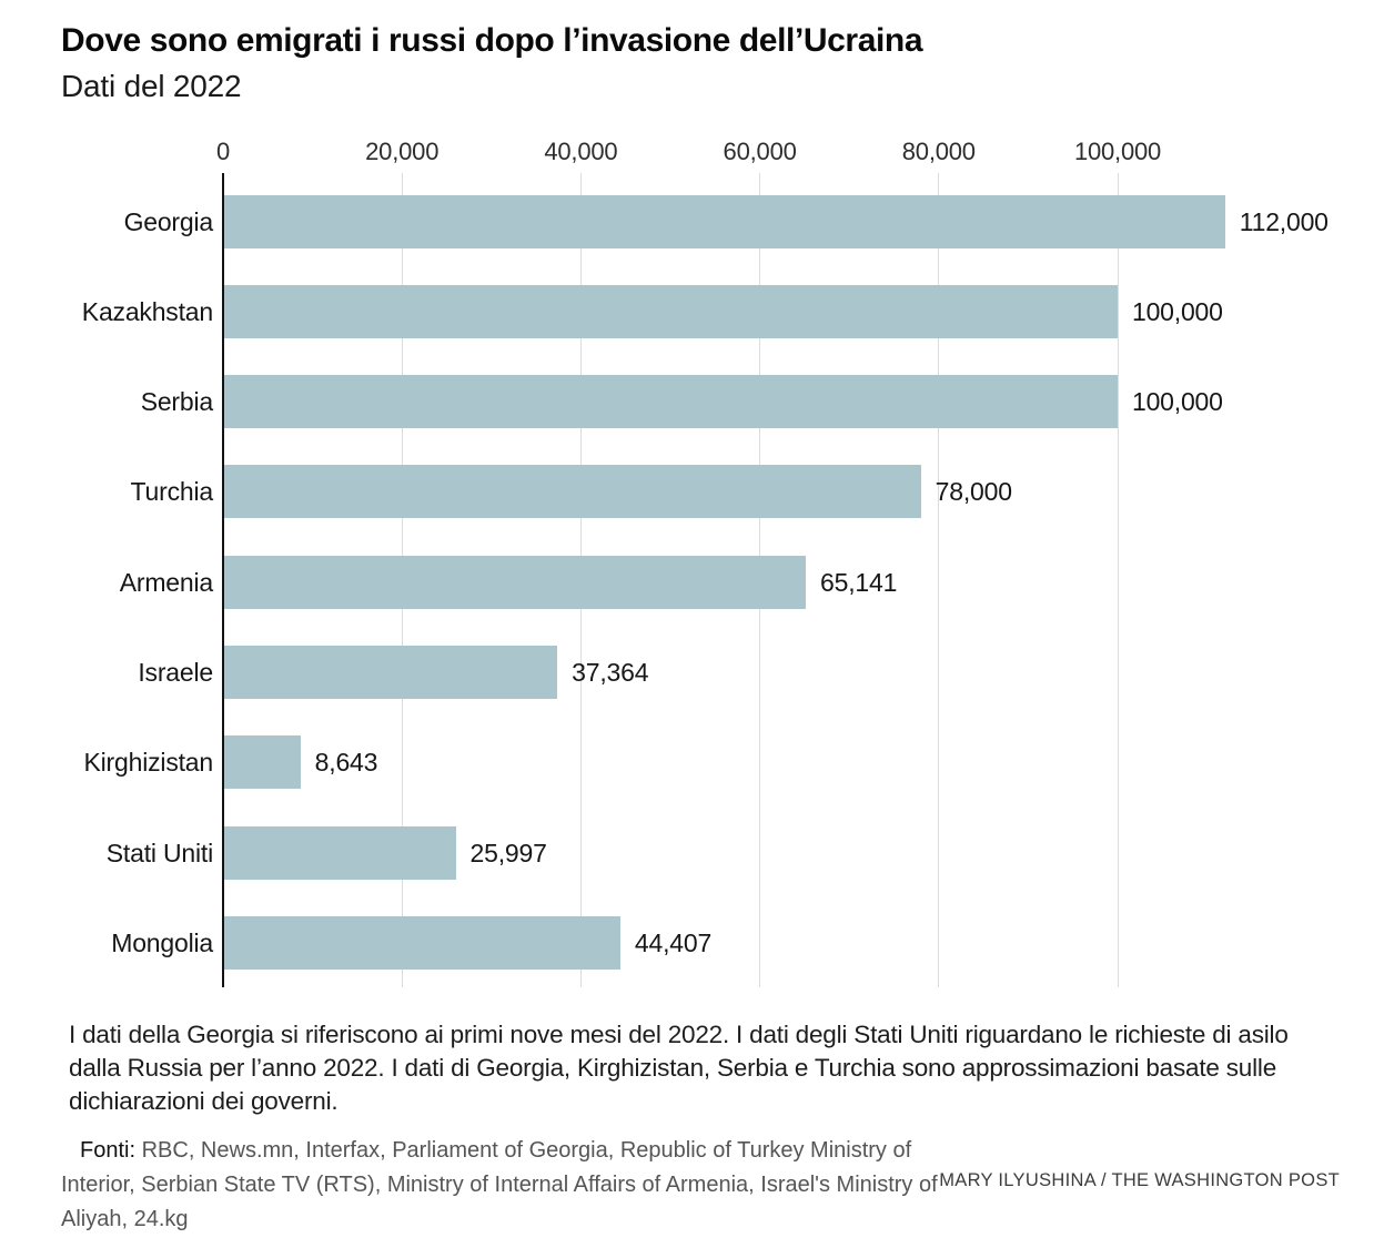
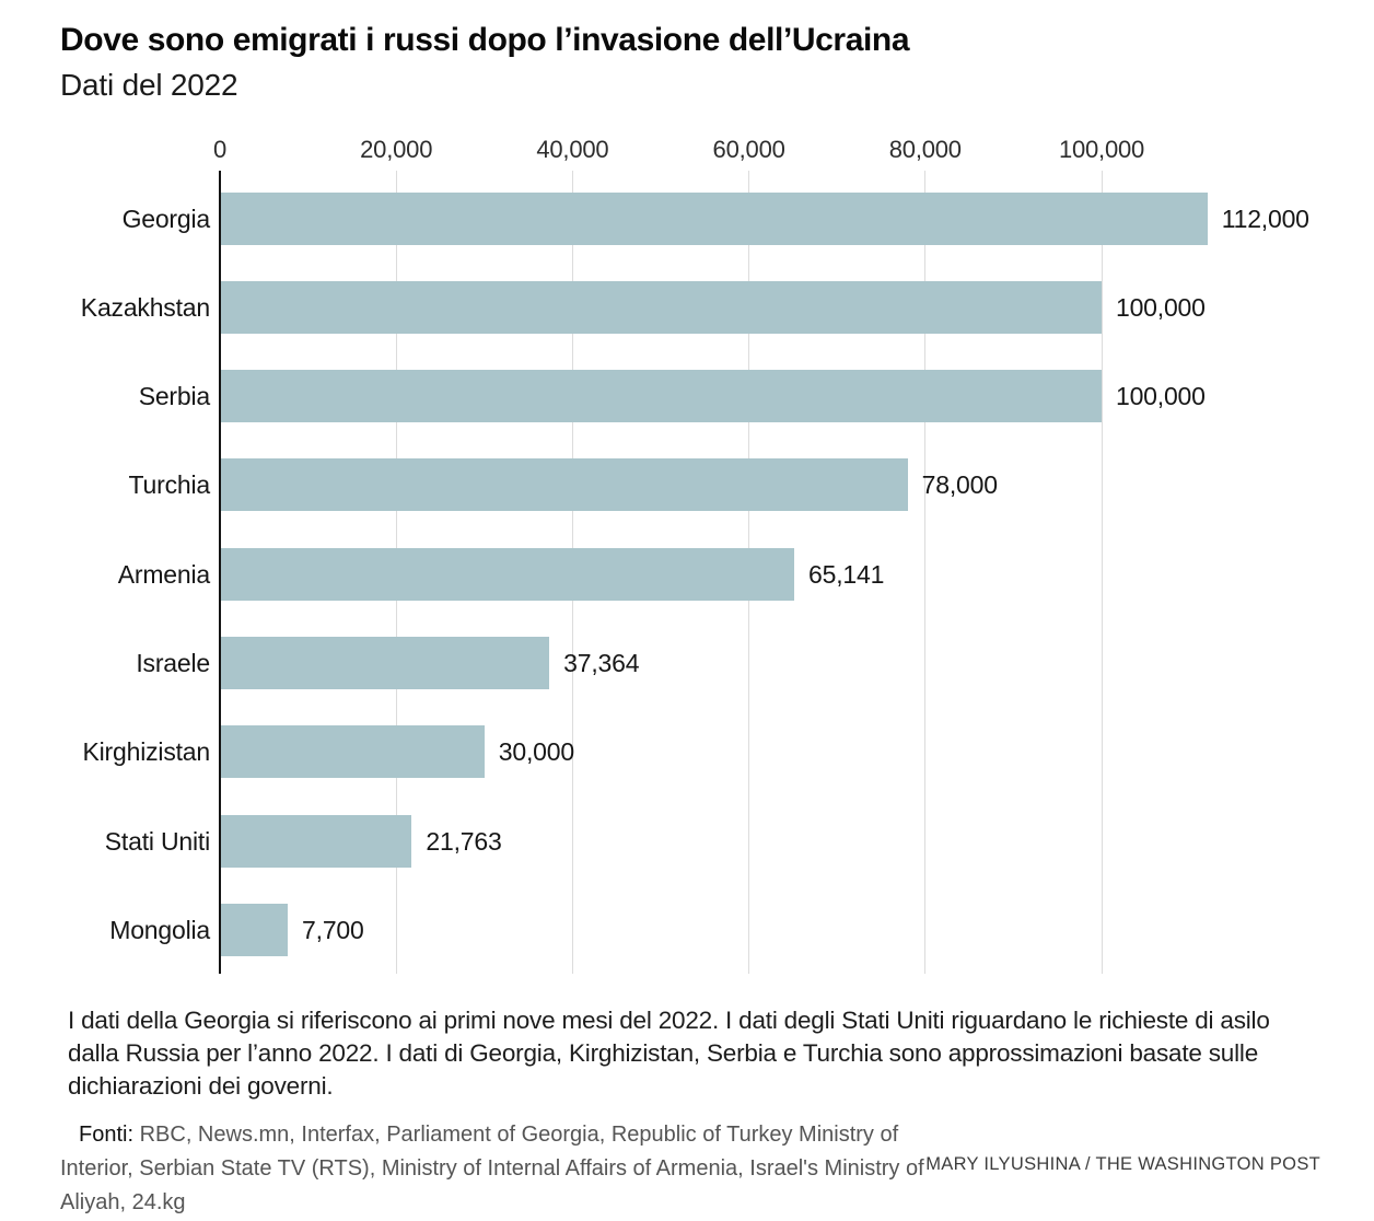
Kirghizistan: 8,643 -> 30,000
Stati Uniti: 25,997 -> 21,763
Mongolia: 44,407 -> 7,700
